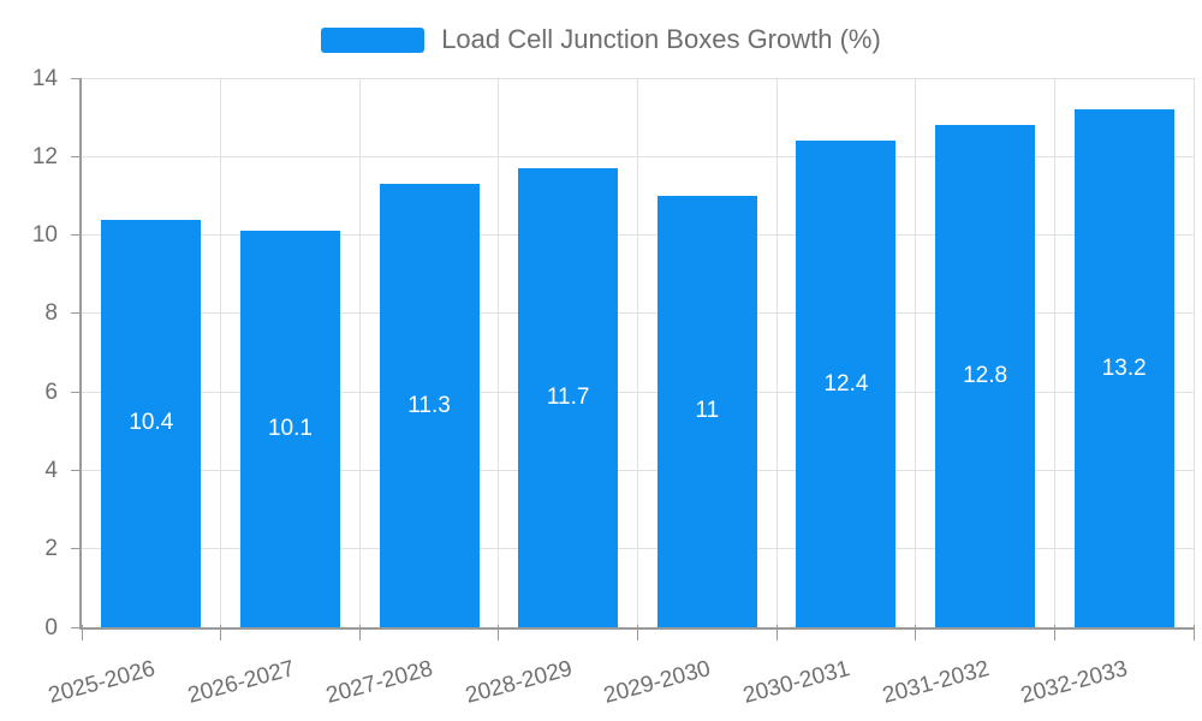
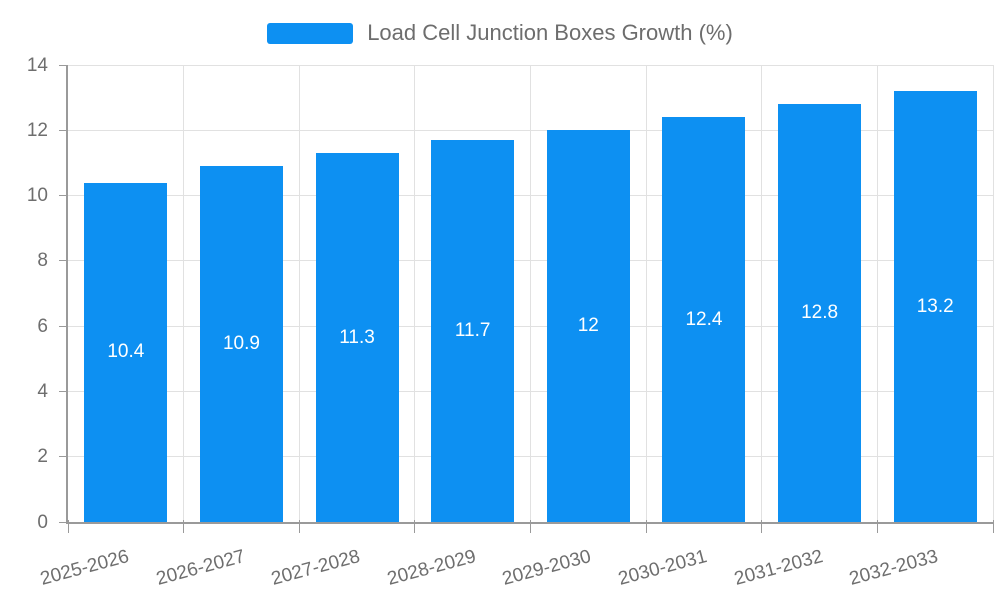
2026-2027: 10.1 -> 10.9
2029-2030: 11 -> 12
